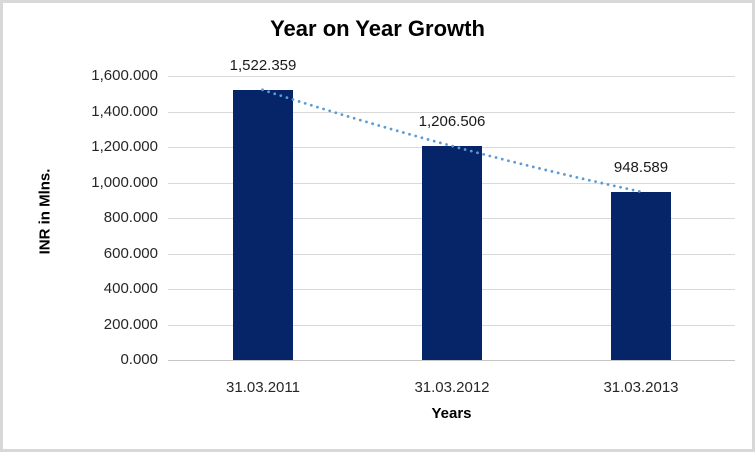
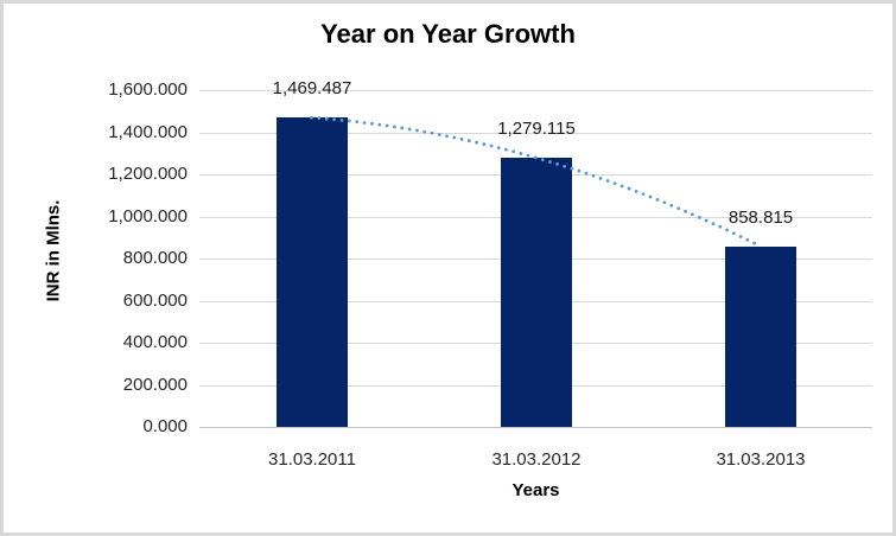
31.03.2011: 1,522.359 -> 1,469.487
31.03.2012: 1,206.506 -> 1,279.115
31.03.2013: 948.589 -> 858.815
